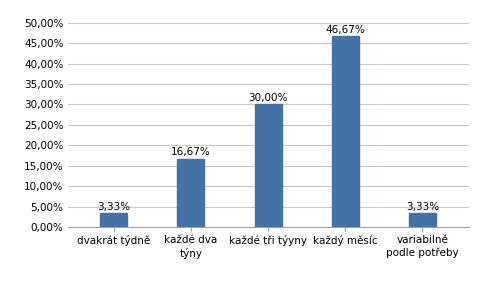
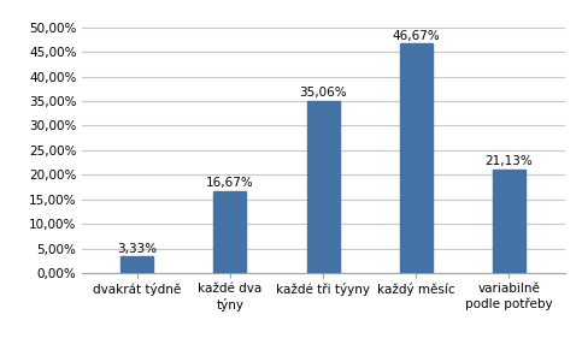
každé tři týyny: 30,00% -> 35,06%
variabilně podle potřeby: 3,33% -> 21,13%
